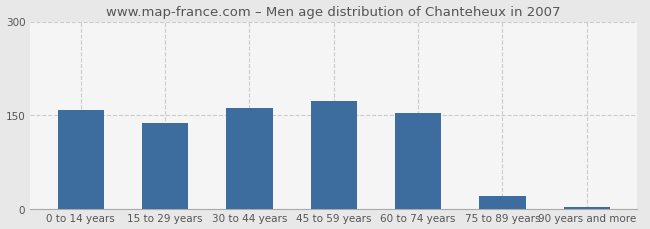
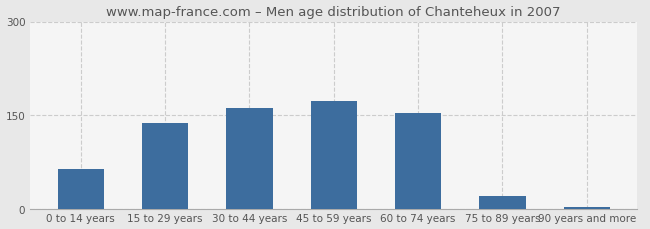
0 to 14 years: 158 -> 64
